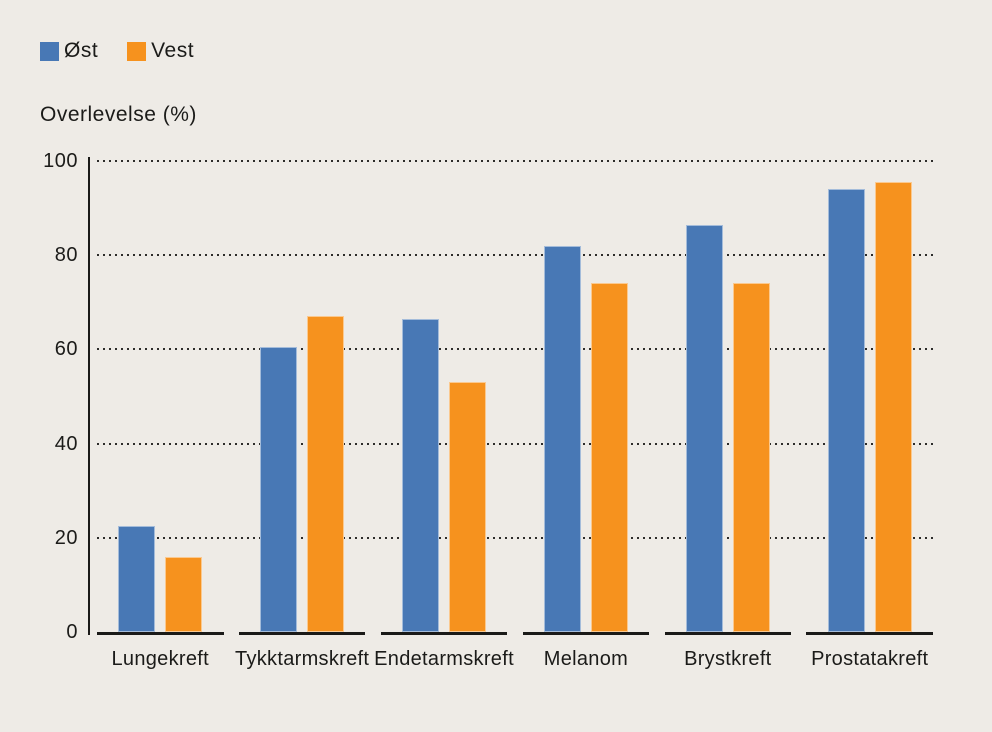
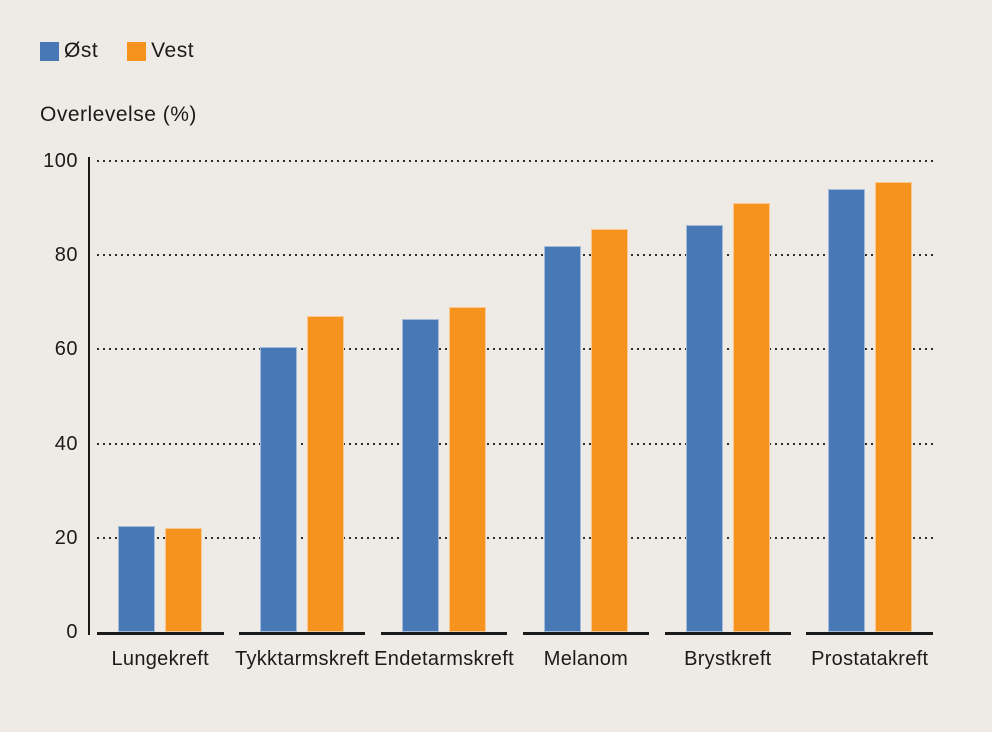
Vest/Lungekreft: 16 -> 22
Vest/Endetarmskreft: 53 -> 69
Vest/Melanom: 74 -> 86
Vest/Brystkreft: 74 -> 91
